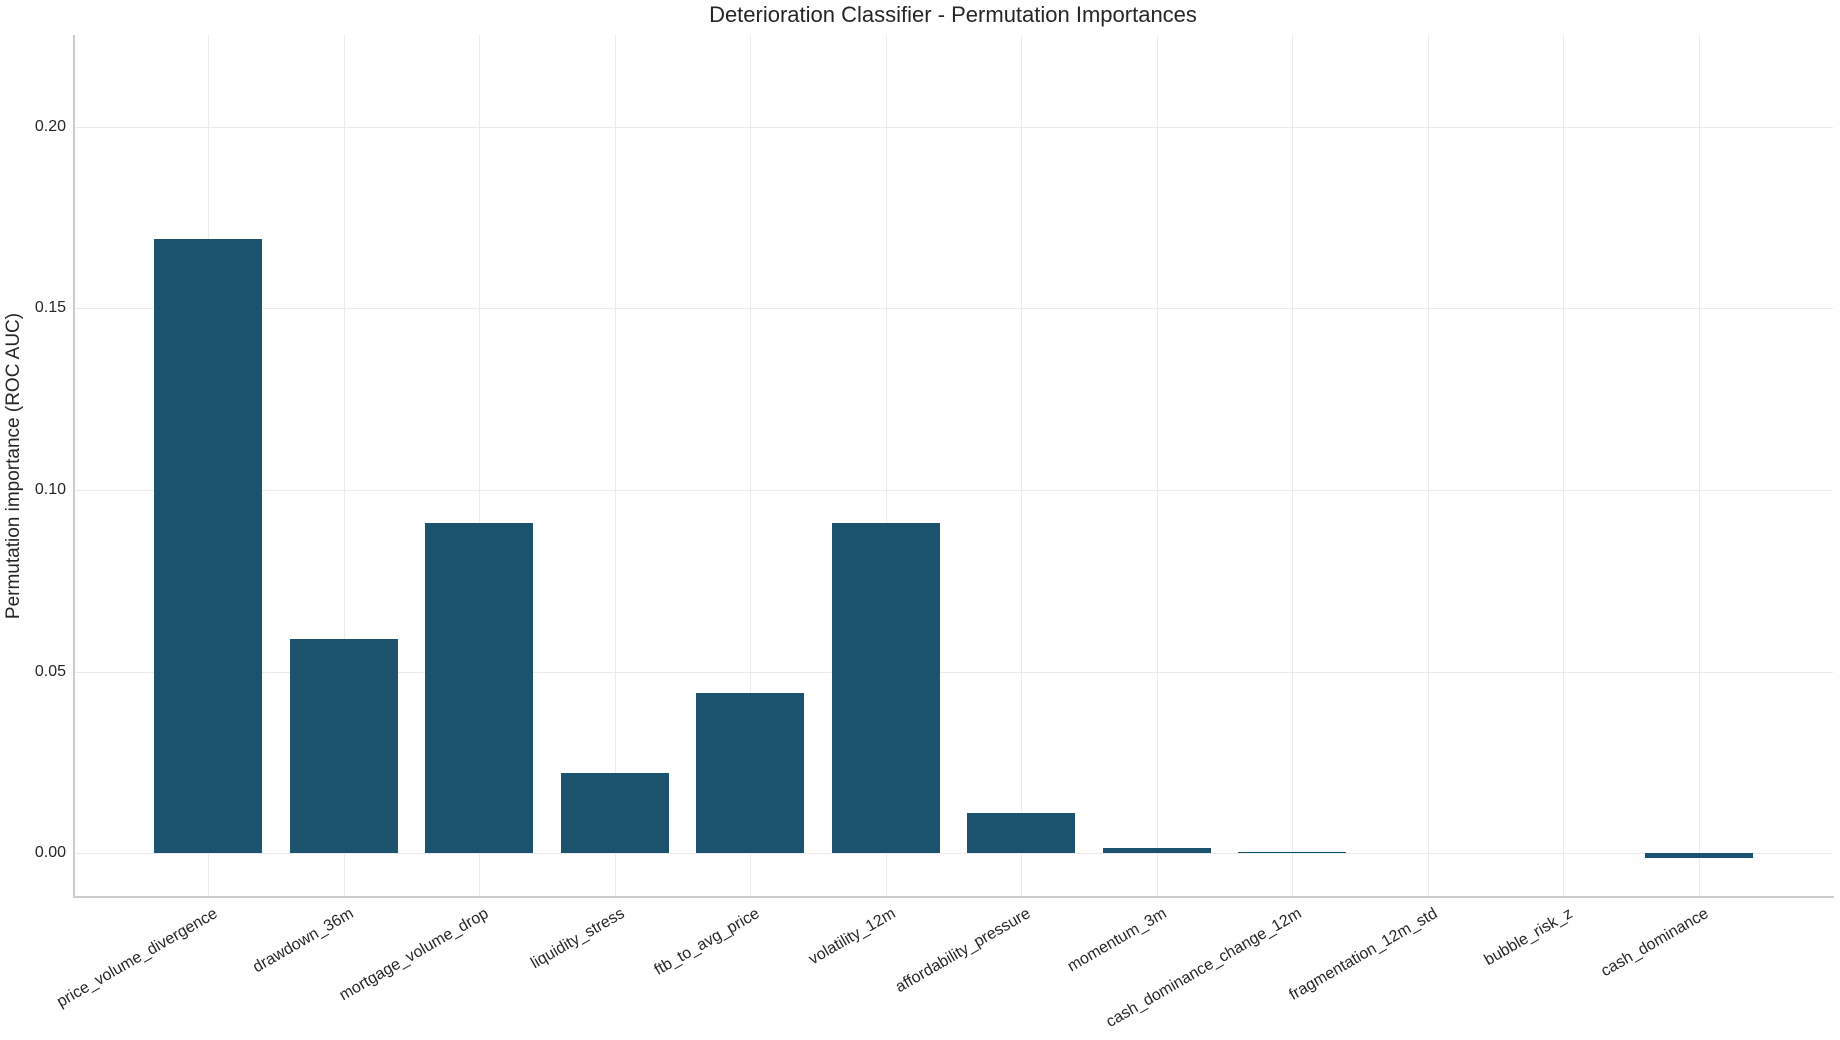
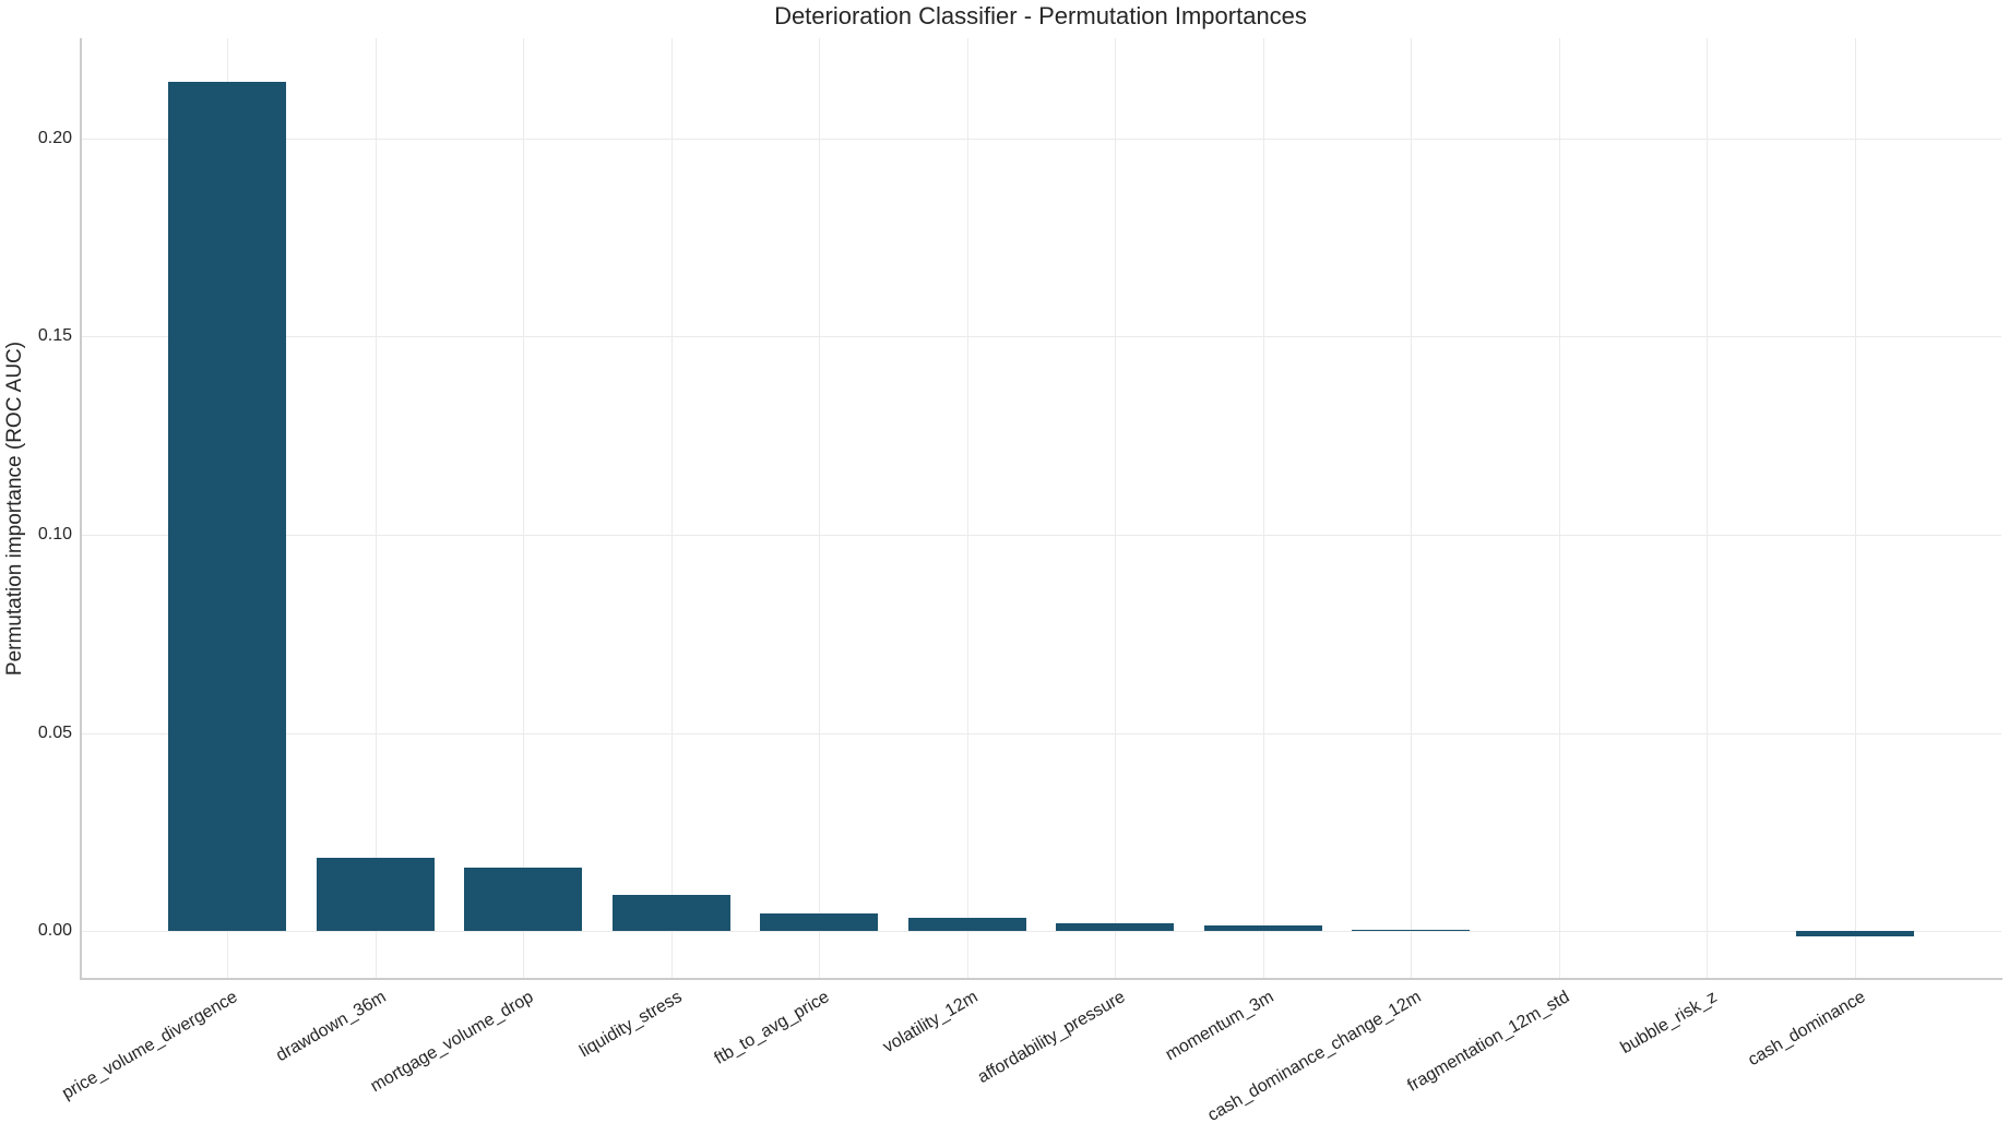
price_volume_divergence: 0.169 -> 0.214
drawdown_36m: 0.059 -> 0.019
mortgage_volume_drop: 0.091 -> 0.016
liquidity_stress: 0.022 -> 0.009
ftb_to_avg_price: 0.044 -> 0.004
volatility_12m: 0.091 -> 0.003
affordability_pressure: 0.011 -> 0.002
